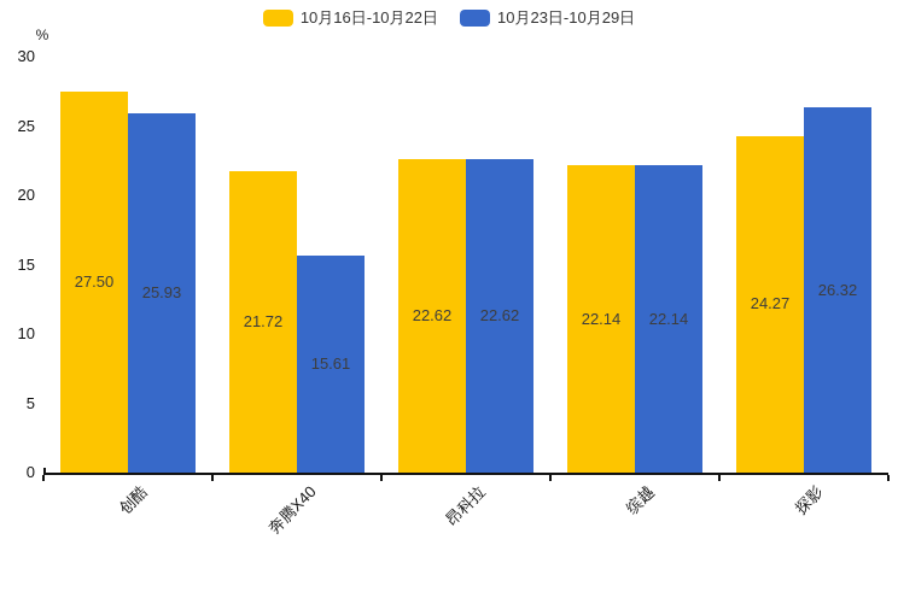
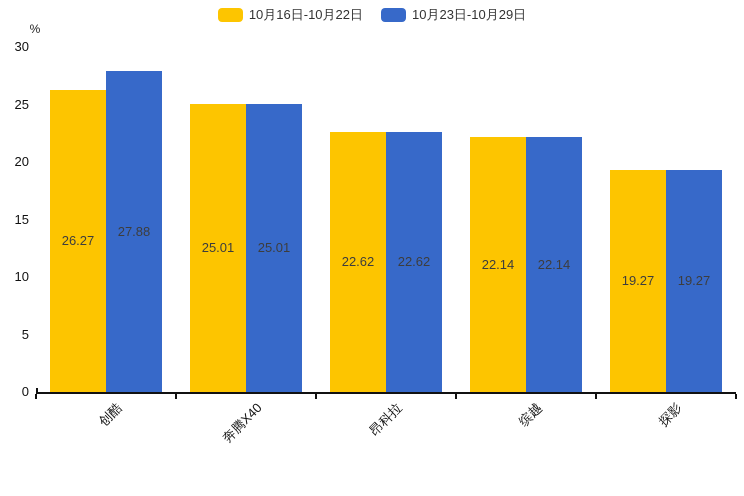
10月16日-10月22日/创酷: 27.50 -> 26.27
10月23日-10月29日/创酷: 25.93 -> 27.88
10月16日-10月22日/奔腾X40: 21.72 -> 25.01
10月23日-10月29日/奔腾X40: 15.61 -> 25.01
10月16日-10月22日/探影: 24.27 -> 19.27
10月23日-10月29日/探影: 26.32 -> 19.27
